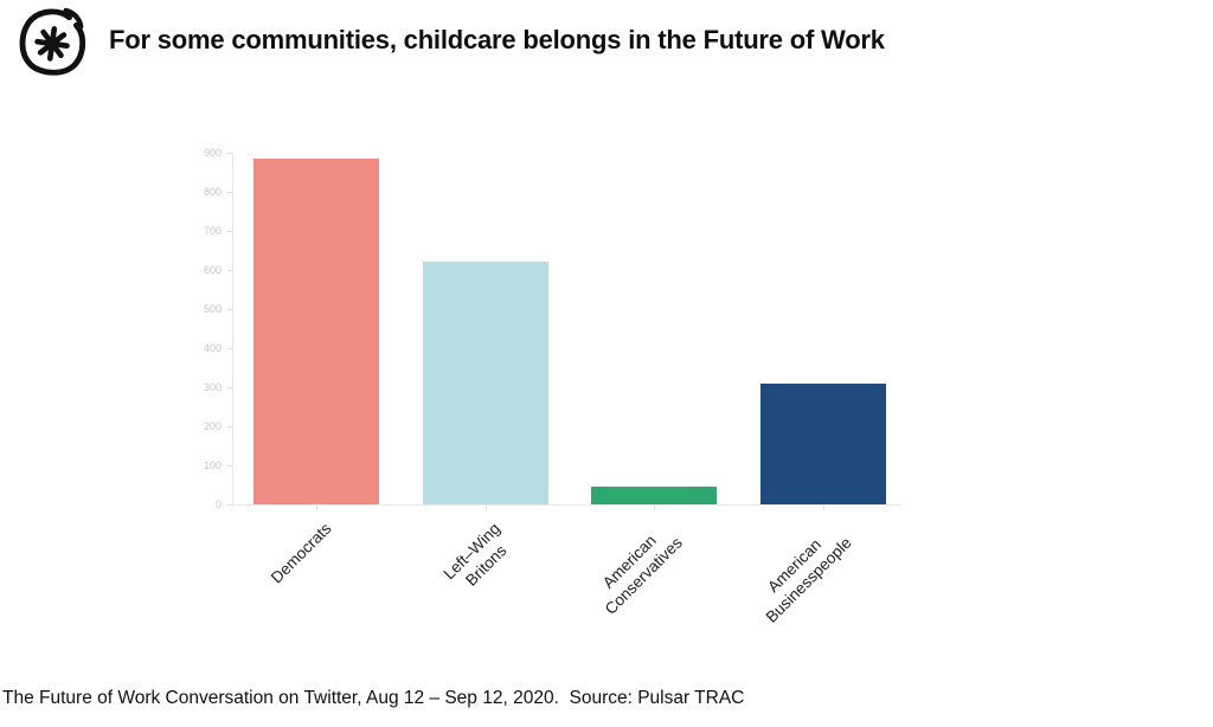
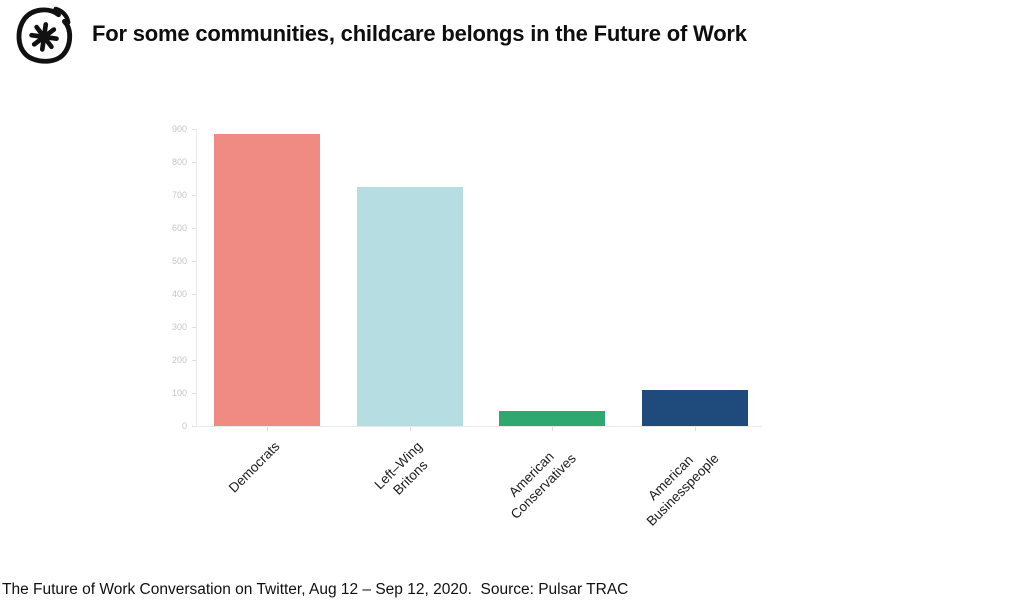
Left–Wing Britons: 620 -> 720
American Businesspeople: 310 -> 110
